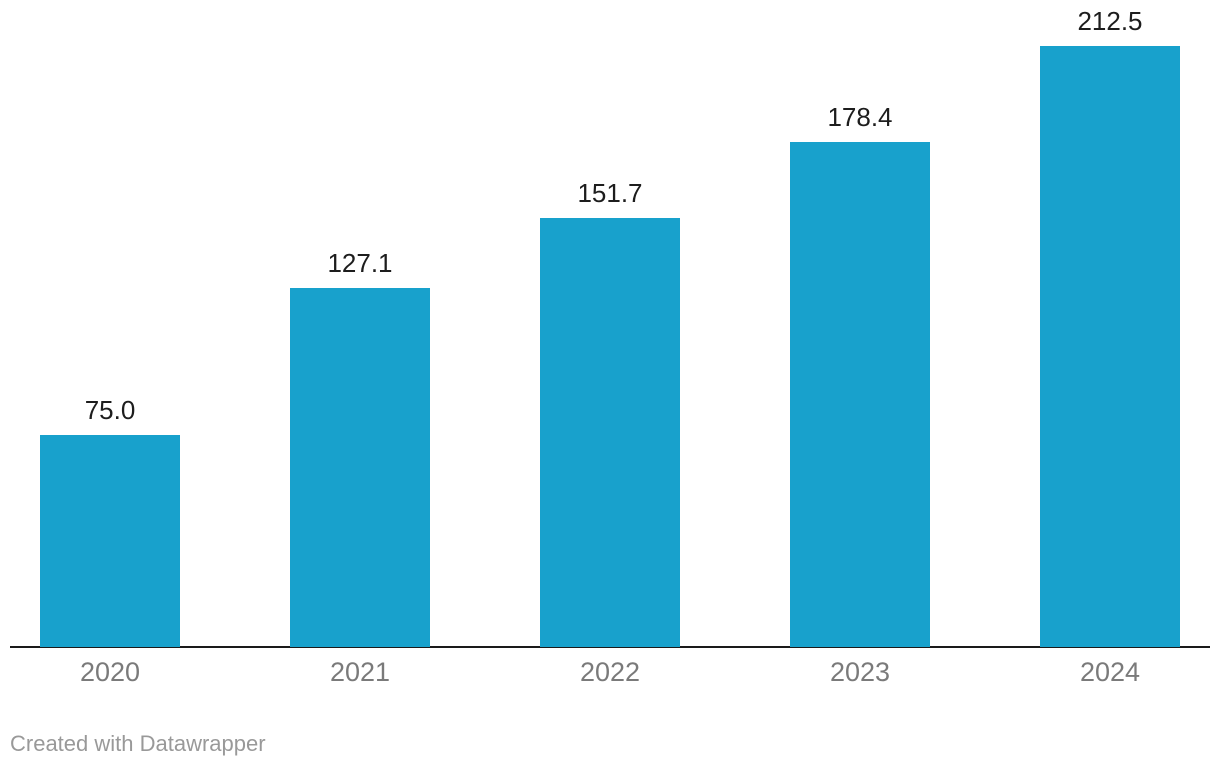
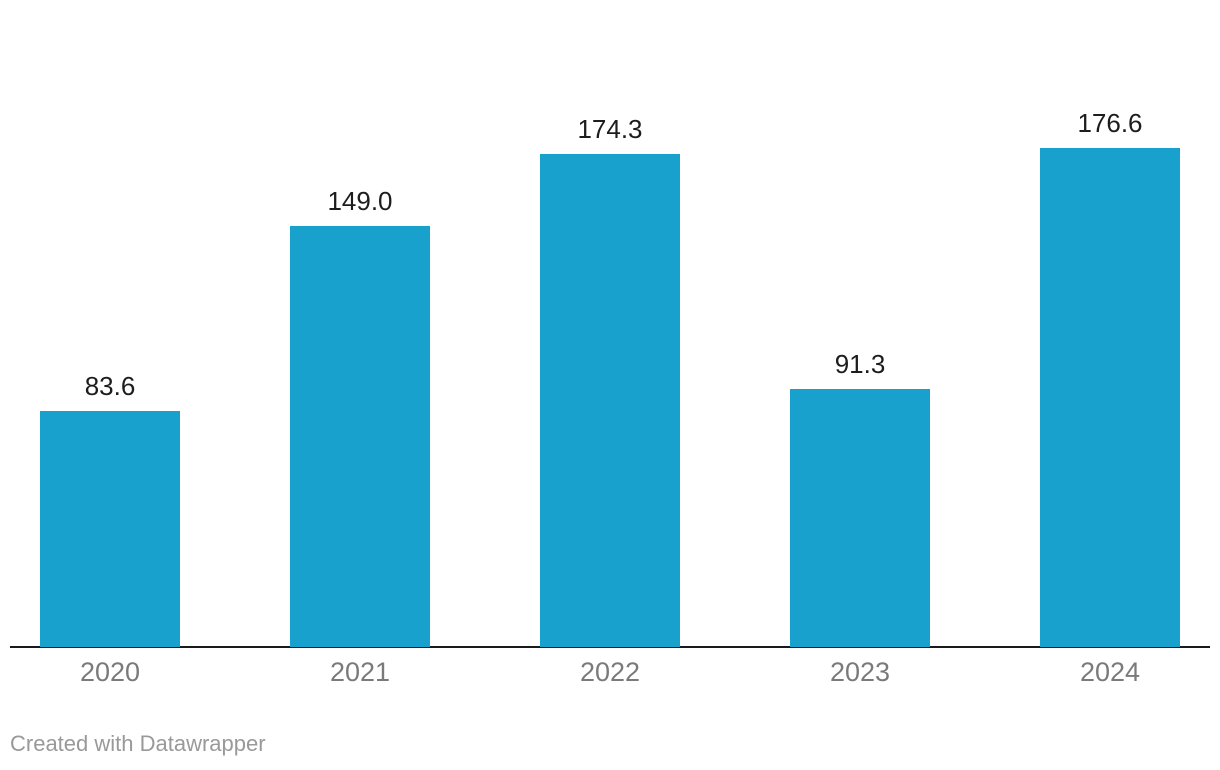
2020: 75.0 -> 83.6
2021: 127.1 -> 149.0
2022: 151.7 -> 174.3
2023: 178.4 -> 91.3
2024: 212.5 -> 176.6
